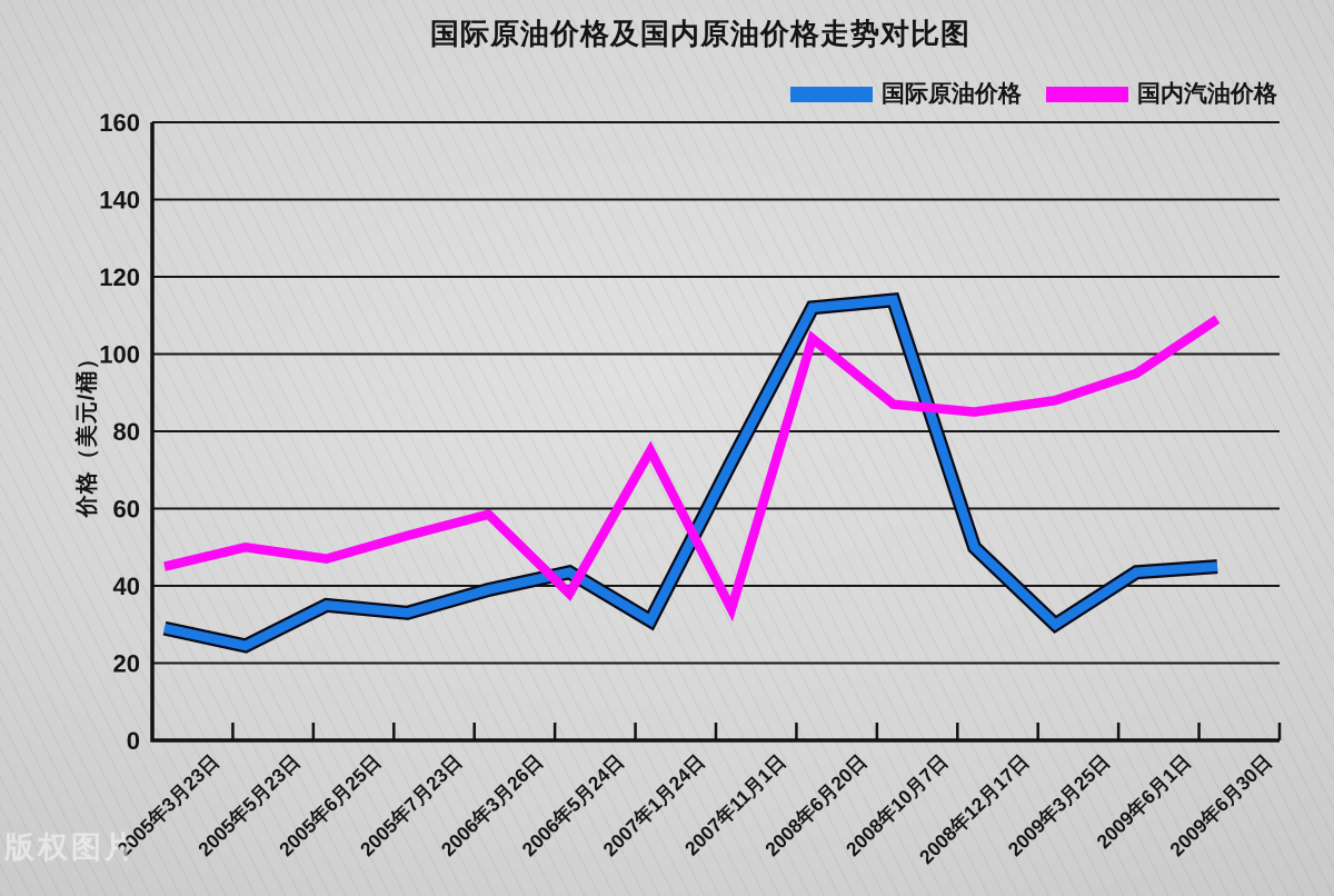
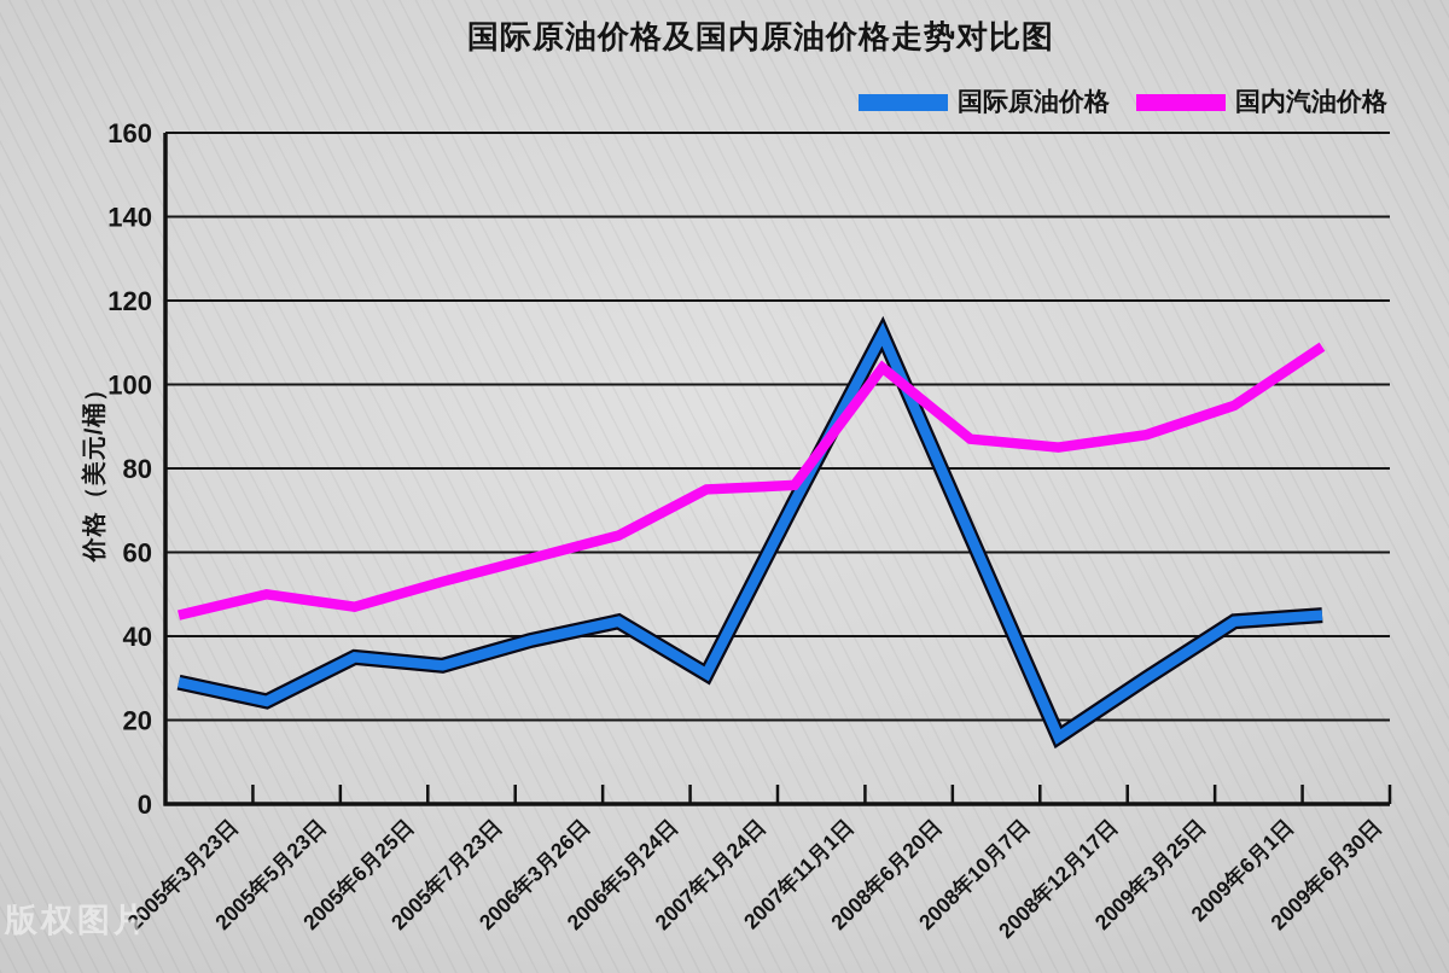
国内汽油价格/2006年5月24日: 38 -> 64
国内汽油价格/2007年11月1日: 34 -> 76
国际原油价格/2008年10月7日: 114 -> 64
国际原油价格/2008年12月17日: 50 -> 16
